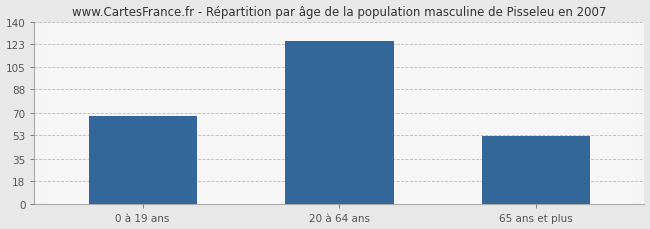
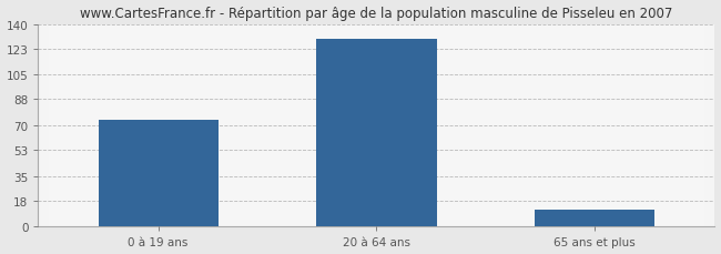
0 à 19 ans: 68 -> 74
20 à 64 ans: 125 -> 130
65 ans et plus: 52 -> 12
